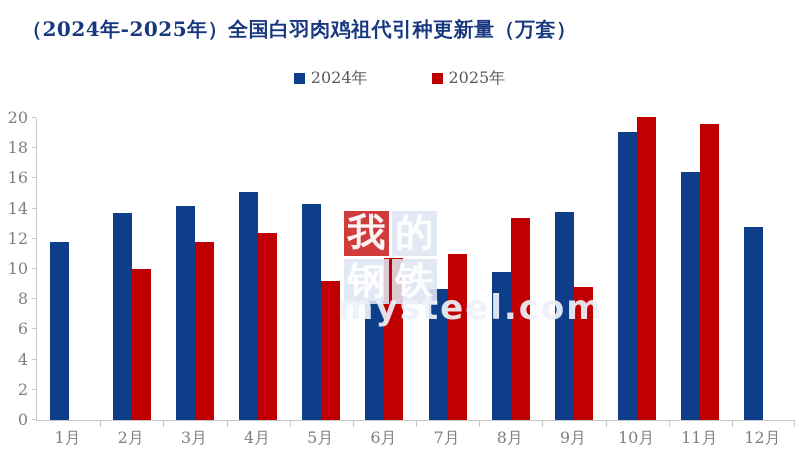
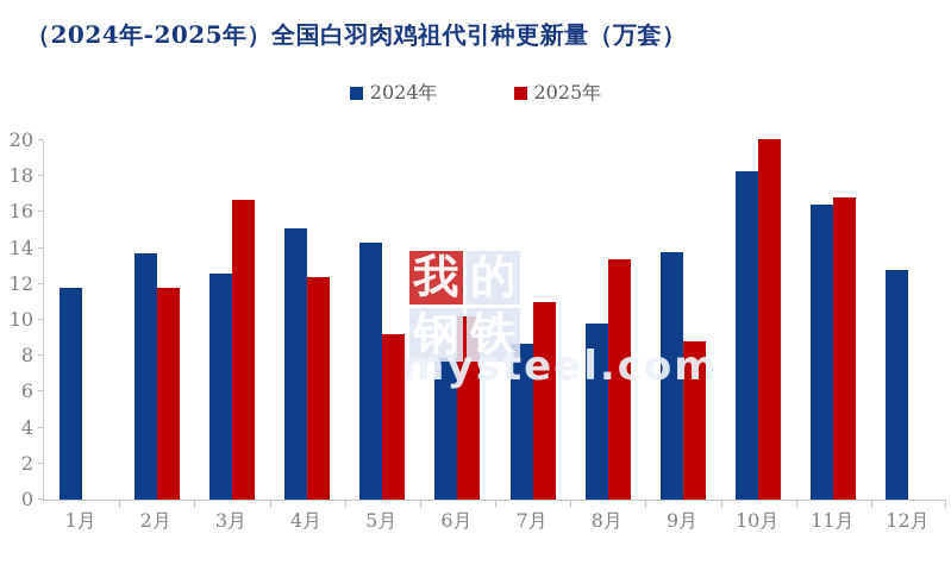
2025年/2月: 10.0 -> 11.8
2024年/3月: 14.2 -> 12.6
2025年/3月: 11.8 -> 16.7
2025年/6月: 10.7 -> 10.2
2024年/10月: 19.1 -> 18.3
2025年/11月: 19.6 -> 16.8
